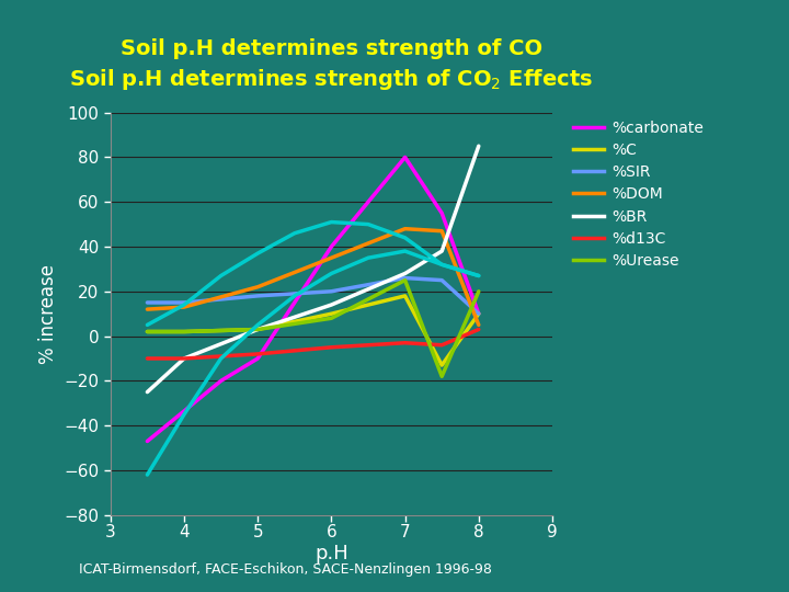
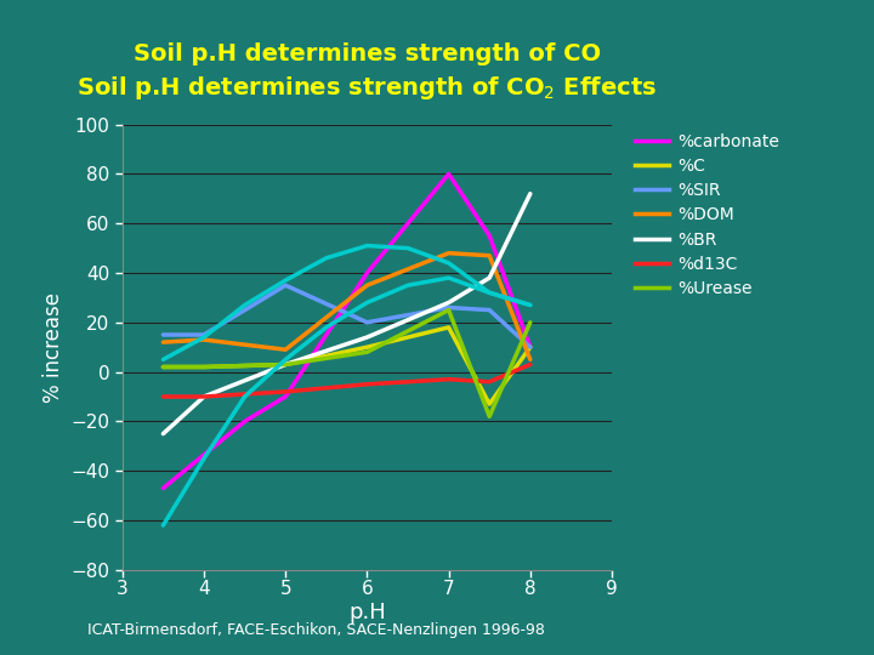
%SIR/5: 18 -> 35
%DOM/5: 22 -> 9
%BR/8: 85 -> 72
